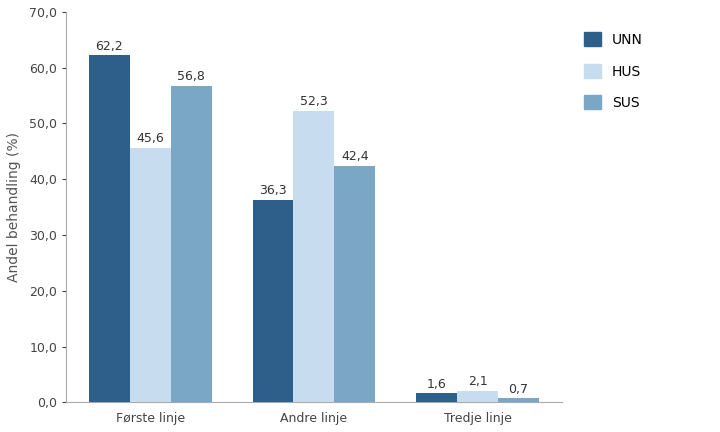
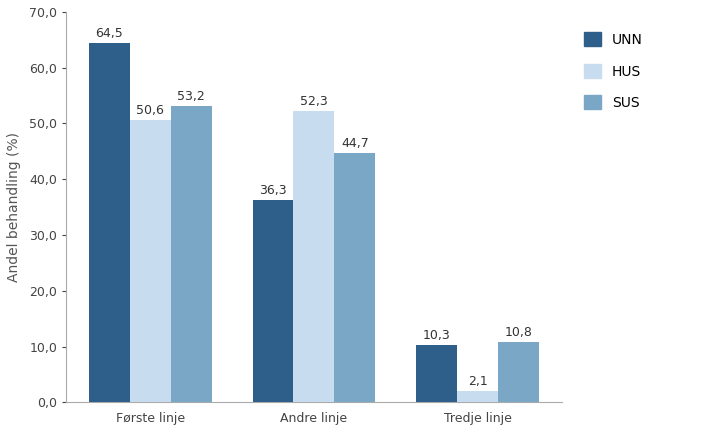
UNN/Første linje: 62,2 -> 64,5
HUS/Første linje: 45,6 -> 50,6
SUS/Første linje: 56,8 -> 53,2
SUS/Andre linje: 42,4 -> 44,7
UNN/Tredje linje: 1,6 -> 10,3
SUS/Tredje linje: 0,7 -> 10,8
